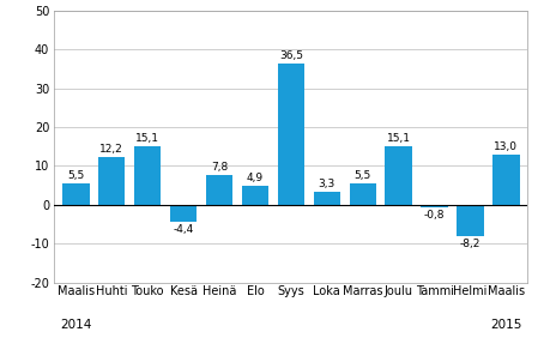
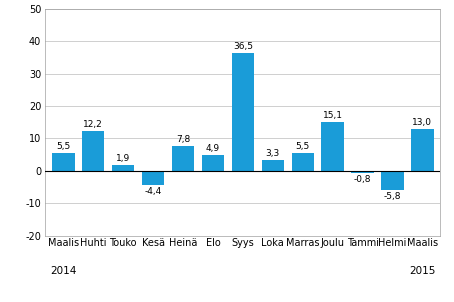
Touko: 15,1 -> 1,9
Helmi: -8,2 -> -5,8
